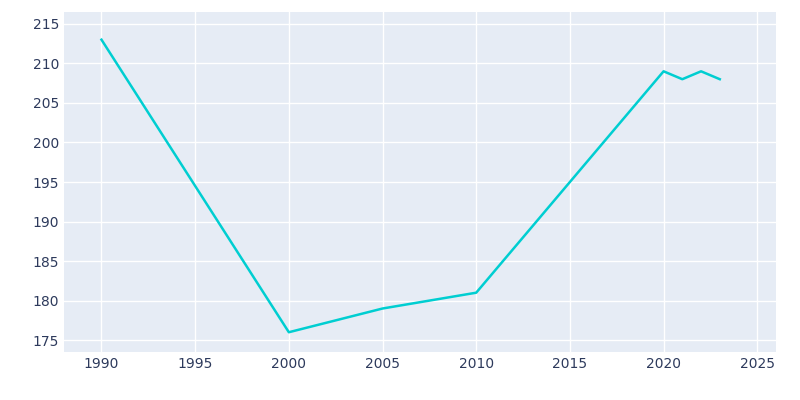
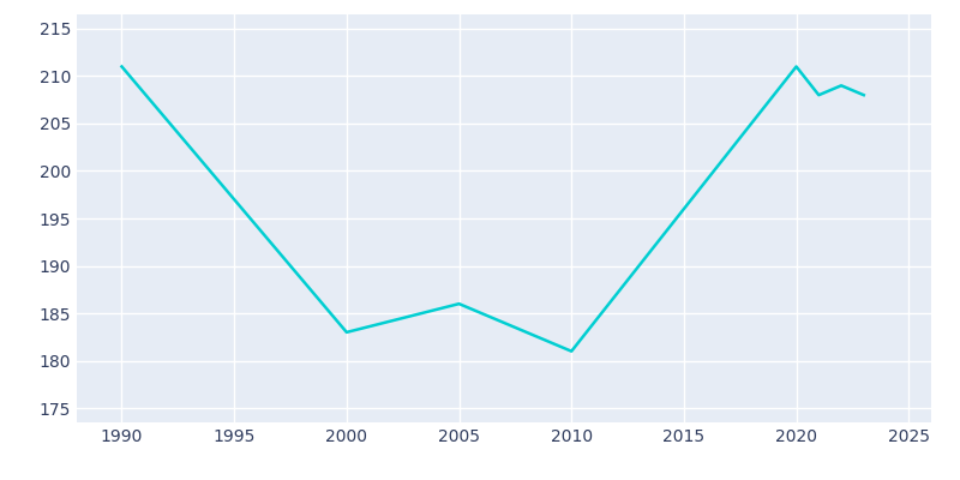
1990: 213 -> 211
2000: 176 -> 183
2005: 179 -> 186
2020: 209 -> 211
